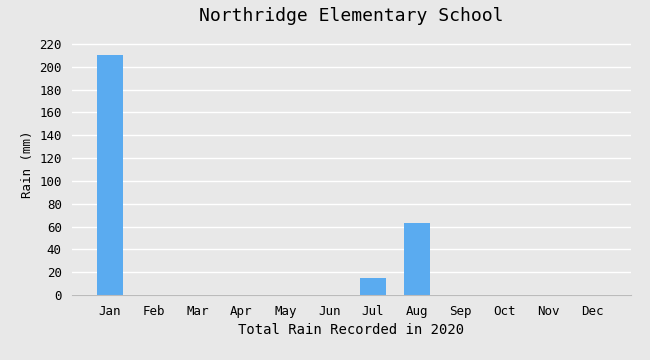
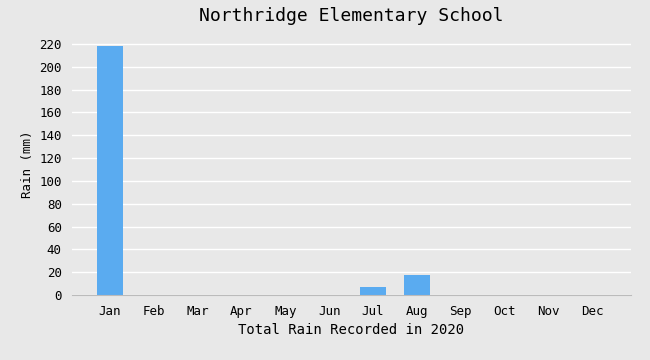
Jan: 210 -> 218
Jul: 15 -> 7
Aug: 63 -> 18
